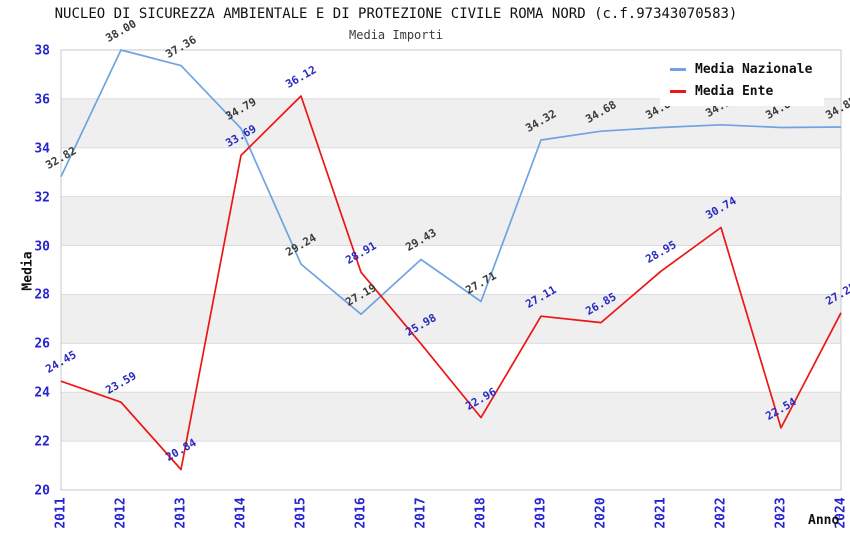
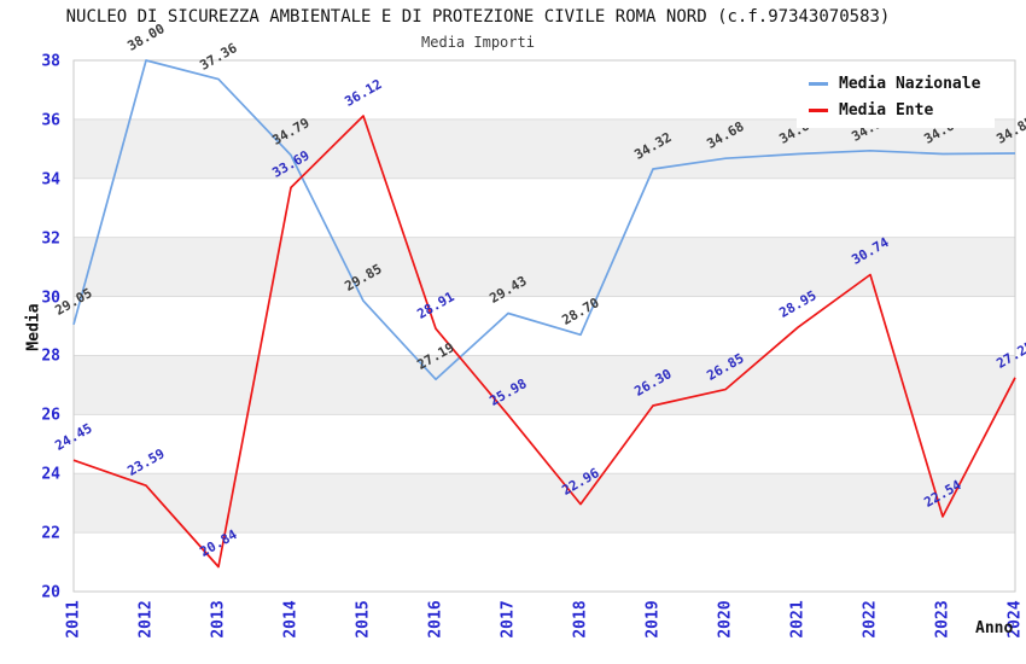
Media Nazionale/2011: 32.82 -> 29.05
Media Nazionale/2015: 29.24 -> 29.85
Media Nazionale/2018: 27.71 -> 28.70
Media Ente/2019: 27.11 -> 26.30
